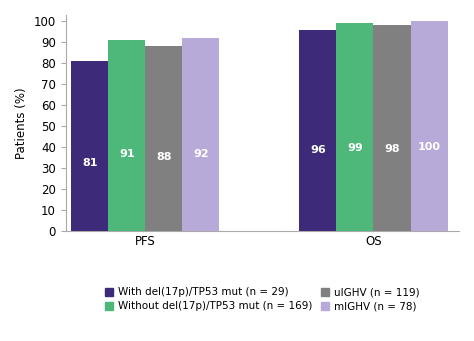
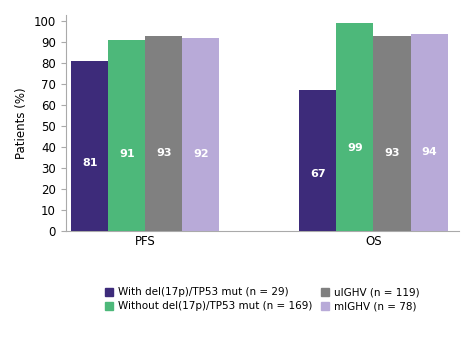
uIGHV (n = 119)/PFS: 88 -> 93
With del(17p)/TP53 mut (n = 29)/OS: 96 -> 67
uIGHV (n = 119)/OS: 98 -> 93
mIGHV (n = 78)/OS: 100 -> 94
